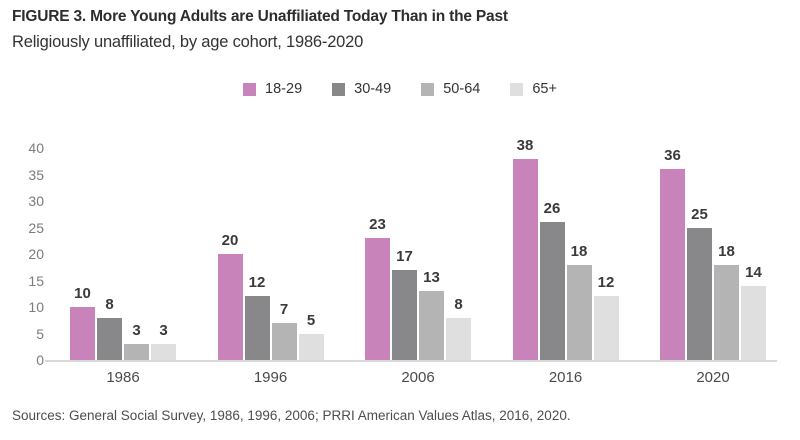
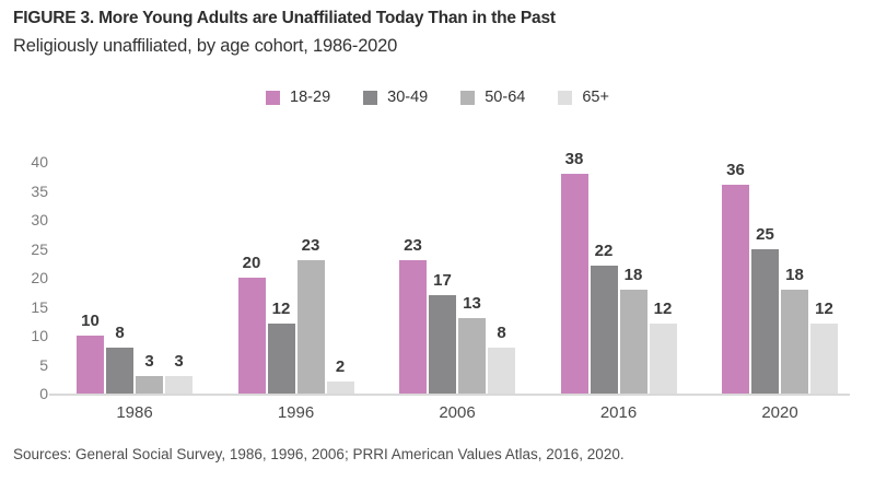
50-64/1996: 7 -> 23
65+/1996: 5 -> 2
30-49/2016: 26 -> 22
65+/2020: 14 -> 12
